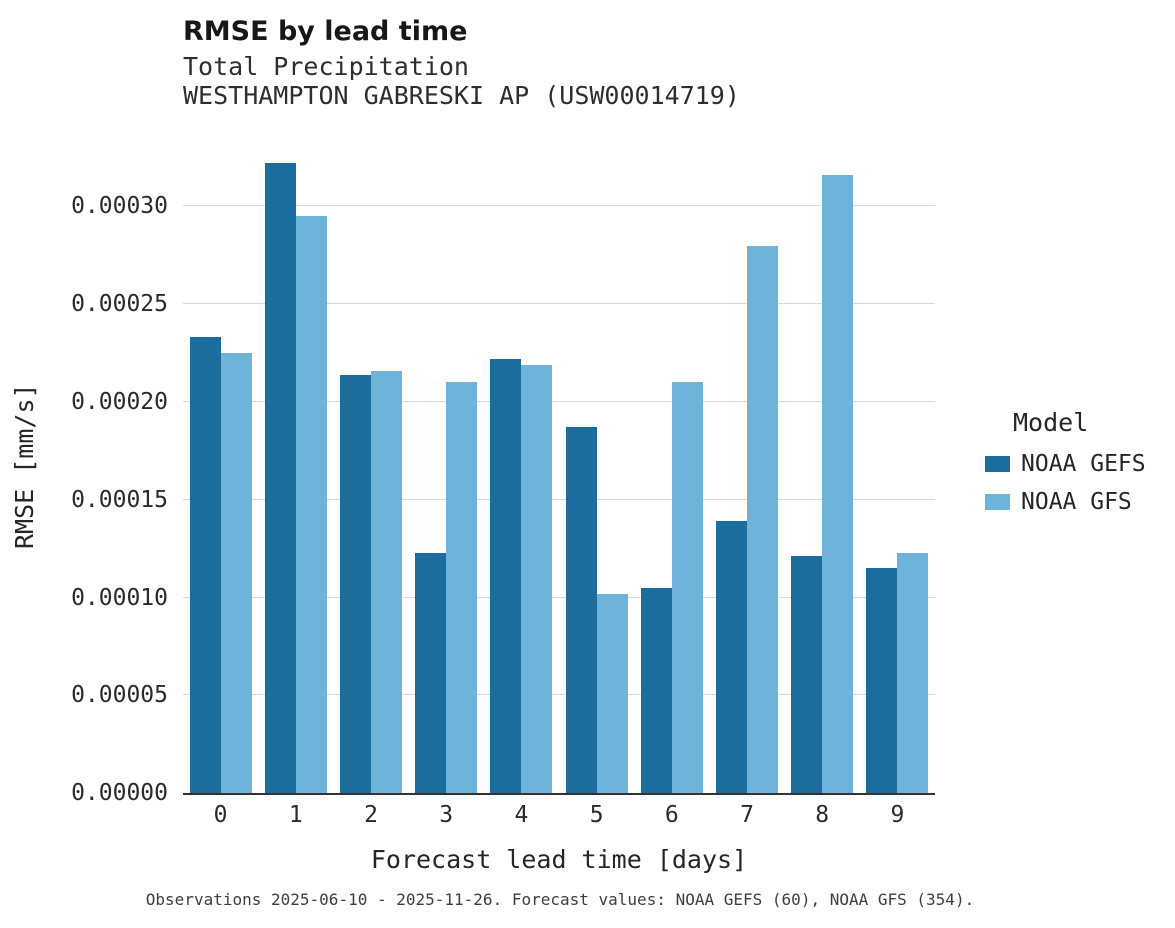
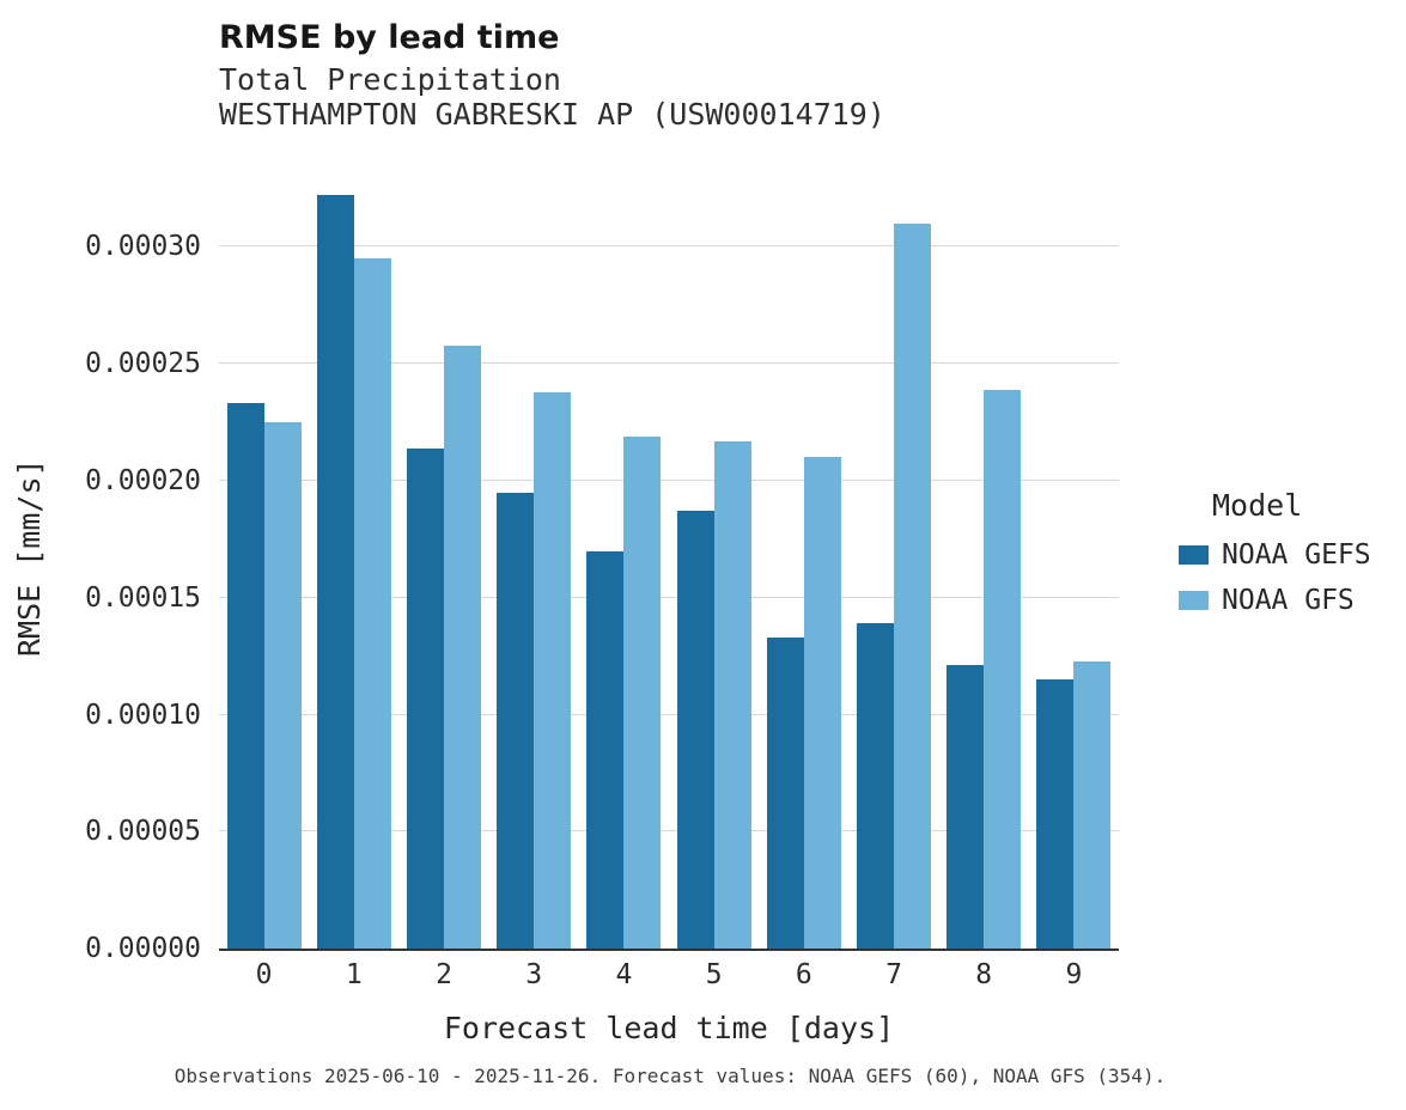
NOAA GFS/2: 0.000216 -> 0.000258
NOAA GEFS/3: 0.000123 -> 0.000195
NOAA GFS/3: 0.000210 -> 0.000238
NOAA GEFS/4: 0.000222 -> 0.000170
NOAA GFS/5: 0.000102 -> 0.000217
NOAA GEFS/6: 0.000105 -> 0.000133
NOAA GFS/7: 0.000280 -> 0.000310
NOAA GFS/8: 0.000316 -> 0.000239
